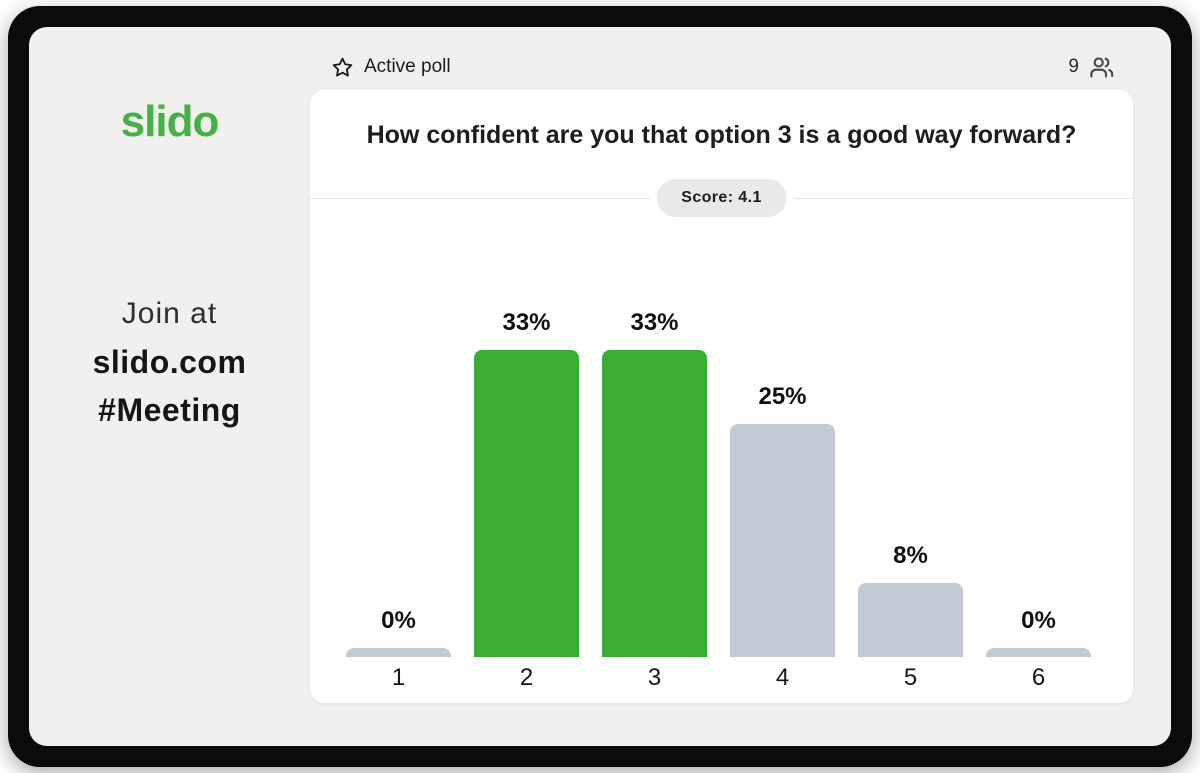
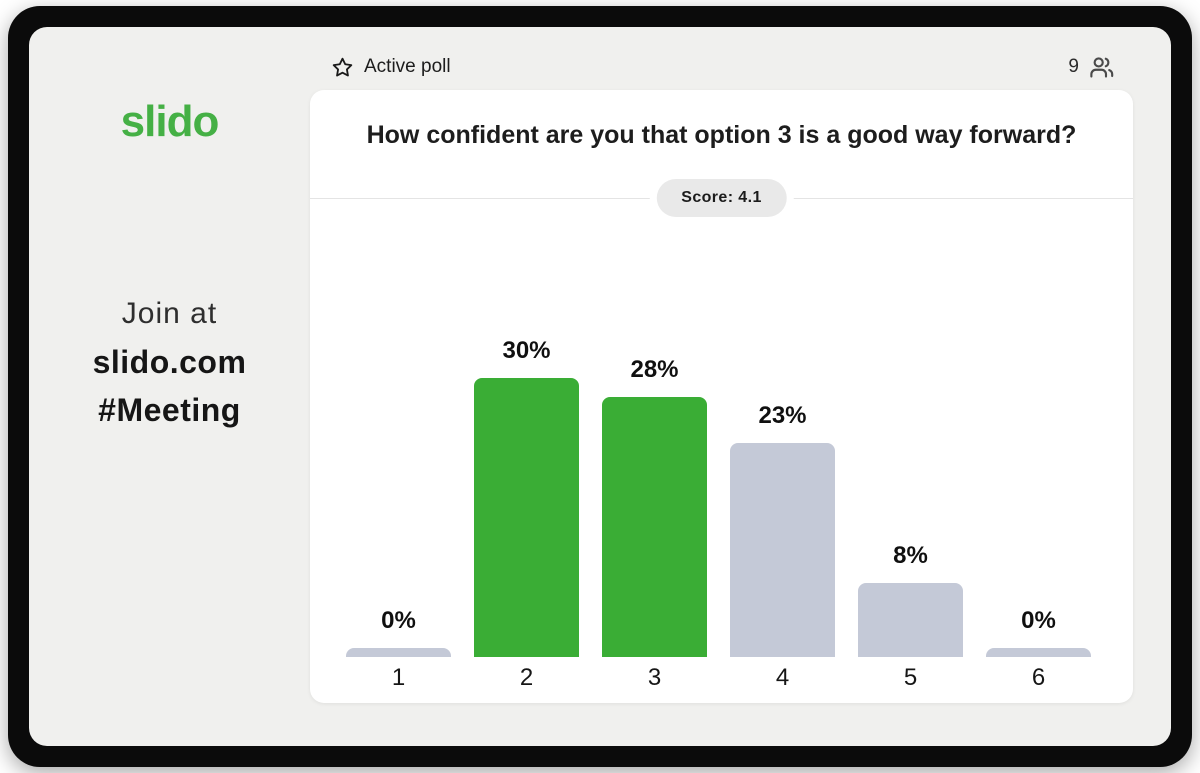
2: 33% -> 30%
3: 33% -> 28%
4: 25% -> 23%
